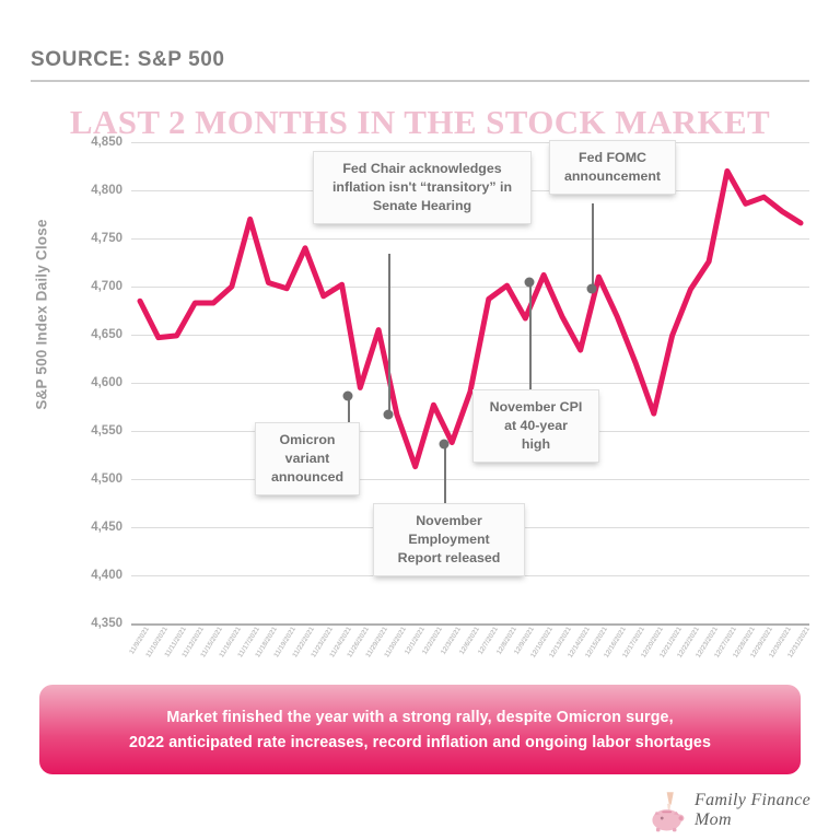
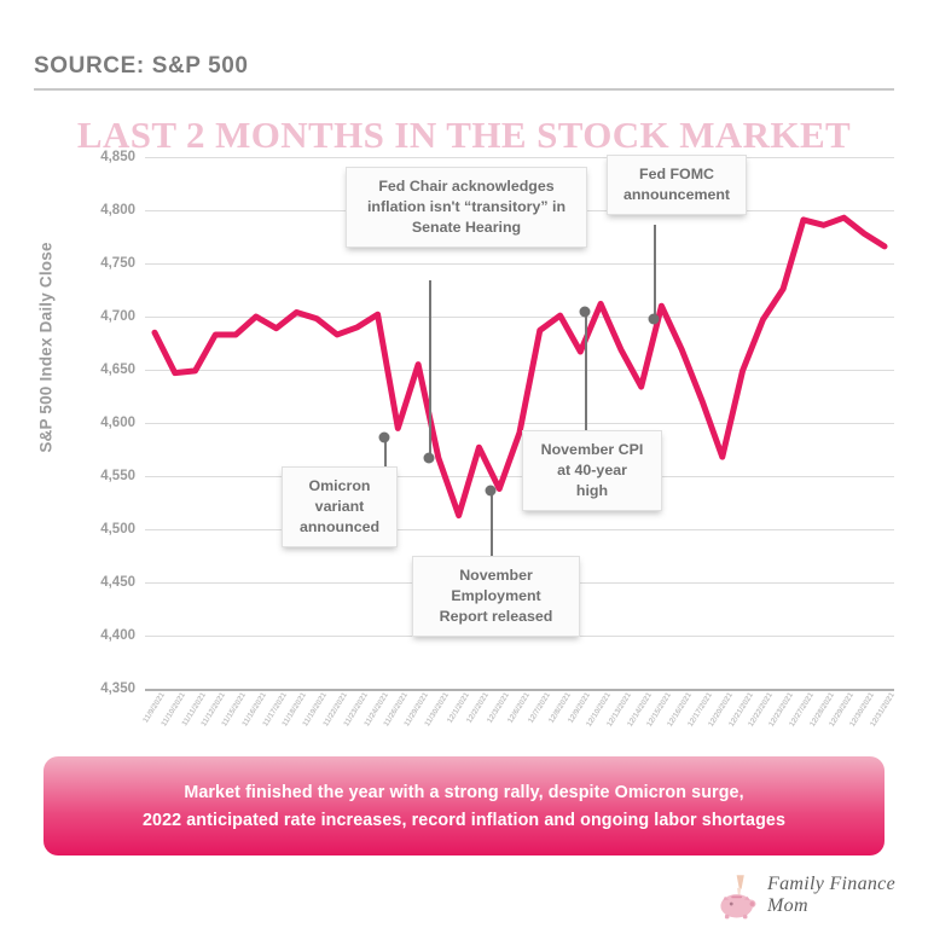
11/17/2021: 4770 -> 4690
11/22/2021: 4740 -> 4680
12/27/2021: 4820 -> 4790
